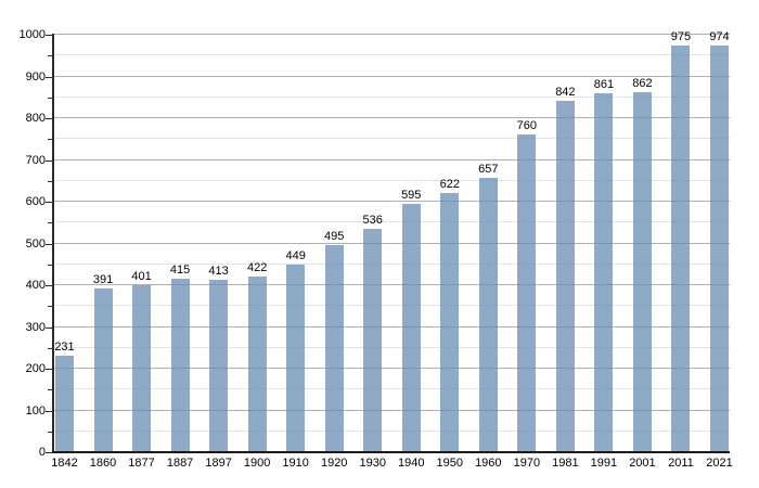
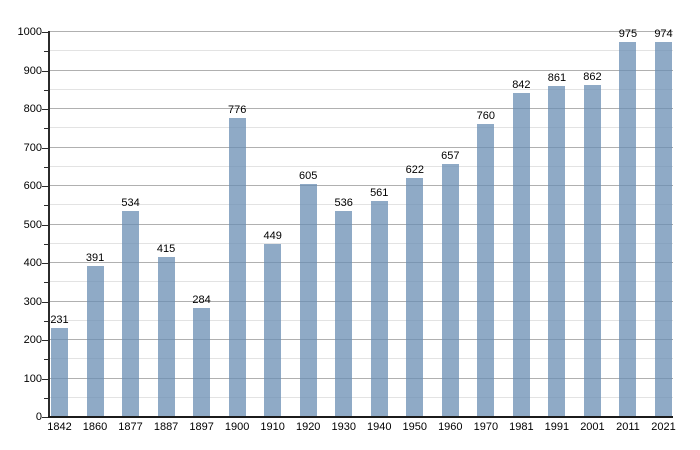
1877: 401 -> 534
1897: 413 -> 284
1900: 422 -> 776
1920: 495 -> 605
1940: 595 -> 561
